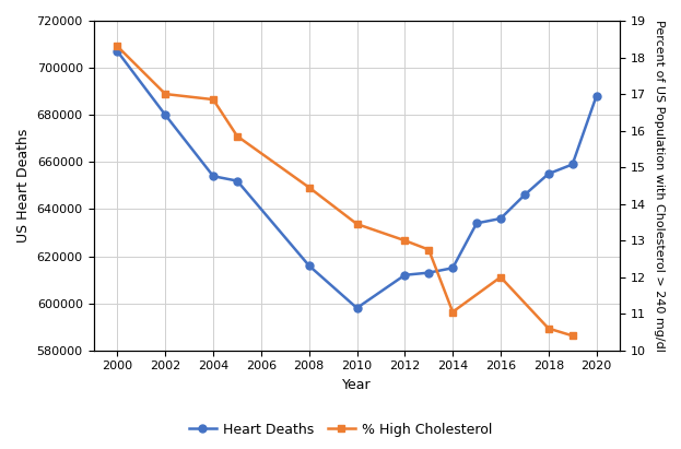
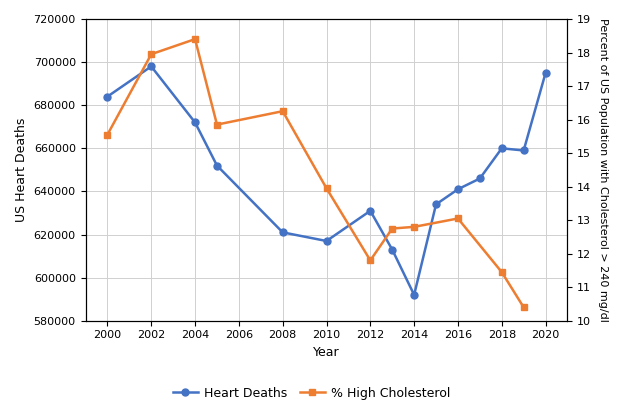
Heart Deaths/2000: 707000 -> 684000
% High Cholesterol/2000: 18.30 -> 15.55
Heart Deaths/2002: 680000 -> 698000
% High Cholesterol/2002: 17.00 -> 17.95
Heart Deaths/2004: 654000 -> 672000
% High Cholesterol/2004: 16.85 -> 18.40
Heart Deaths/2008: 616000 -> 621000
% High Cholesterol/2008: 14.45 -> 16.25
Heart Deaths/2010: 598000 -> 617000
% High Cholesterol/2010: 13.45 -> 13.95
Heart Deaths/2012: 612000 -> 631000
% High Cholesterol/2012: 13.00 -> 11.80
Heart Deaths/2014: 615000 -> 592000
% High Cholesterol/2014: 11.05 -> 12.80
Heart Deaths/2016: 636000 -> 641000
% High Cholesterol/2016: 12.00 -> 13.05
Heart Deaths/2018: 655000 -> 660000
% High Cholesterol/2018: 10.60 -> 11.45
Heart Deaths/2020: 688000 -> 695000
